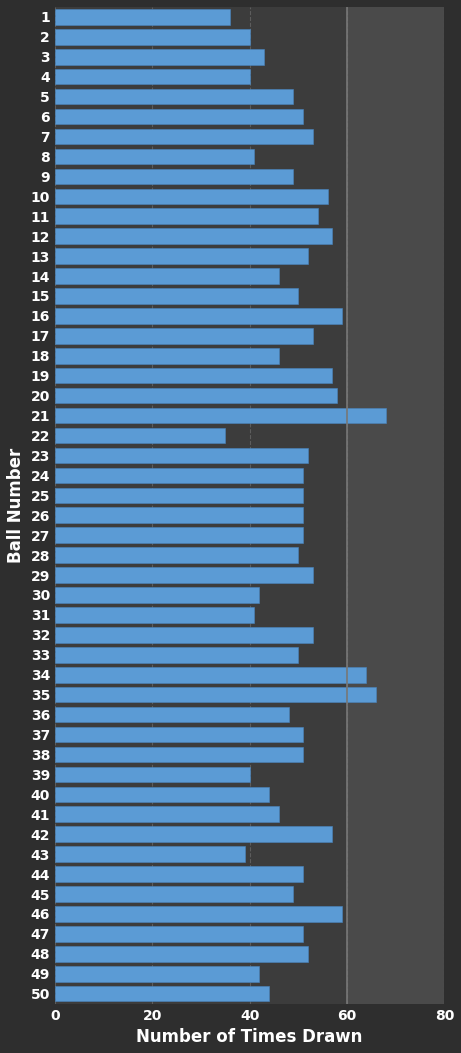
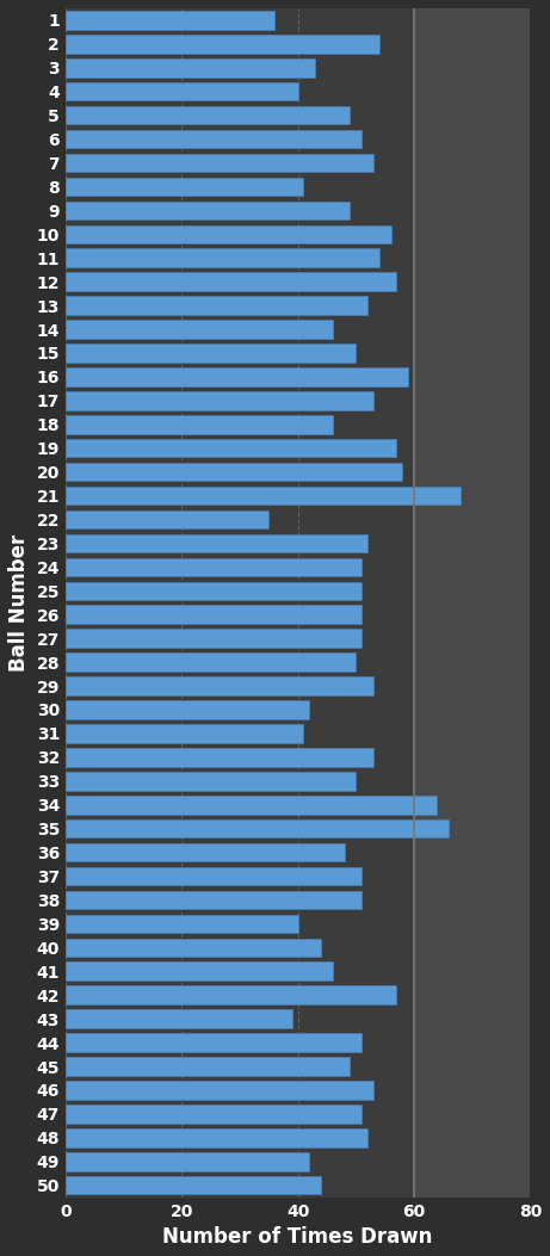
2: 40 -> 54
46: 59 -> 53
